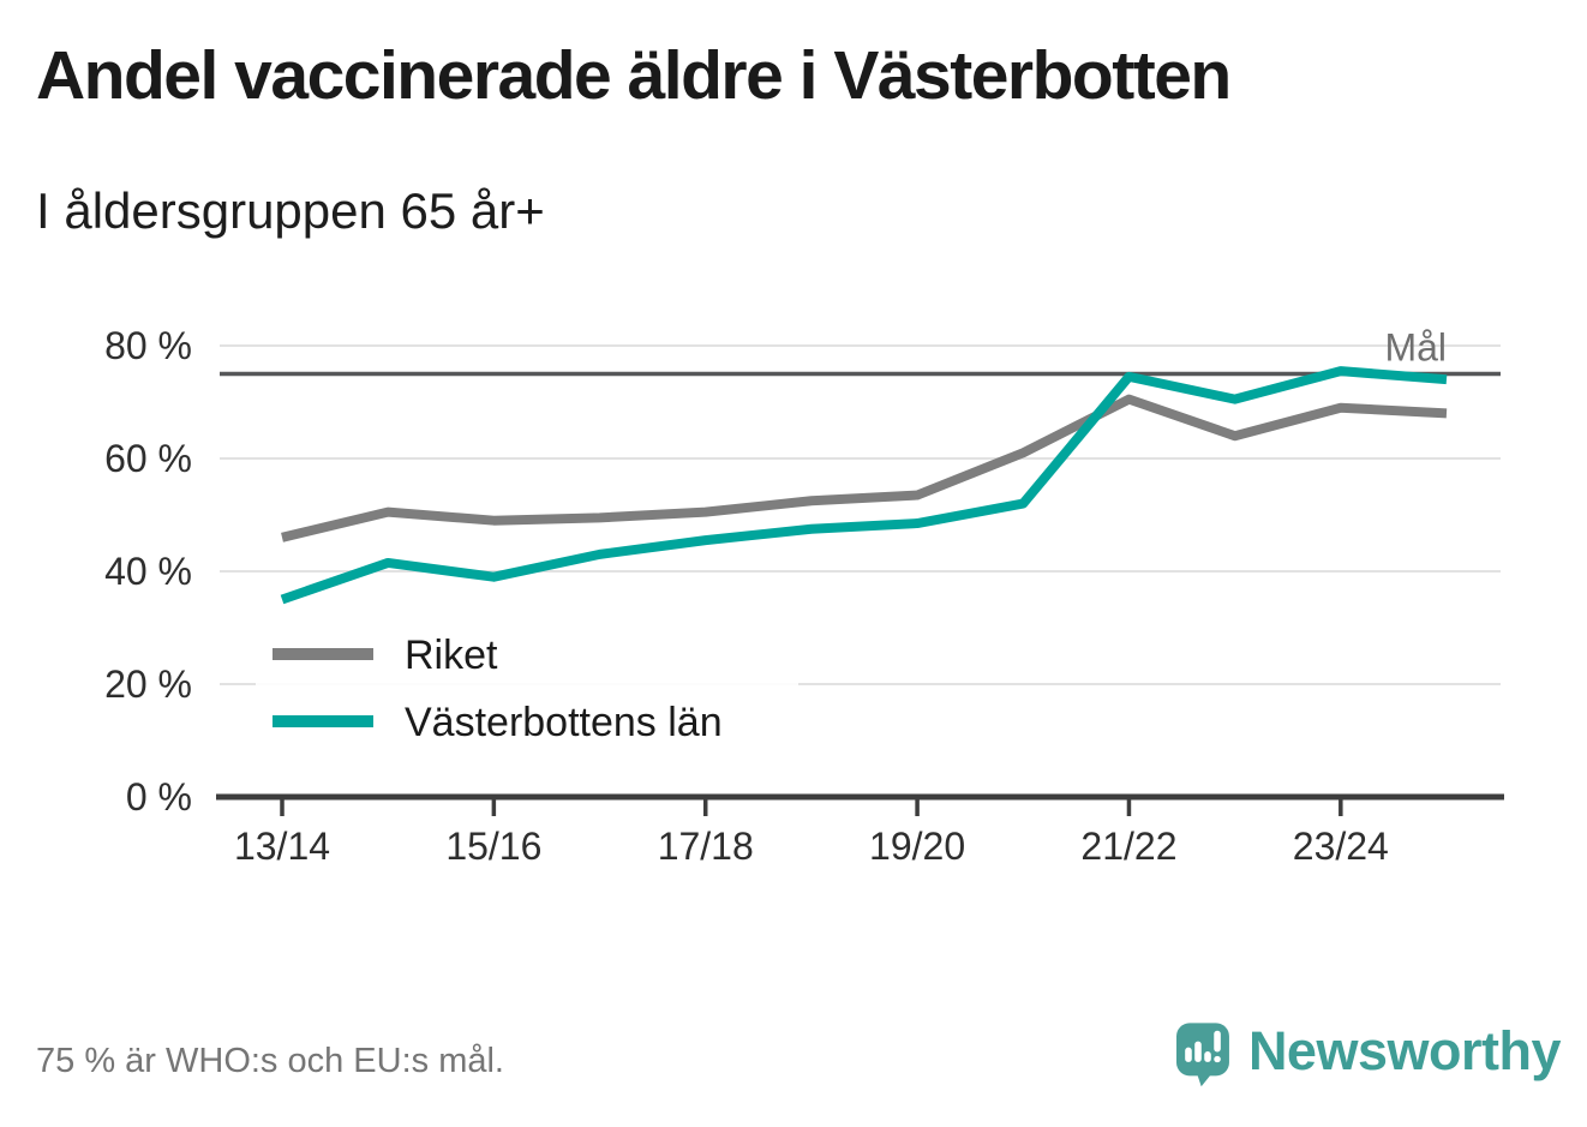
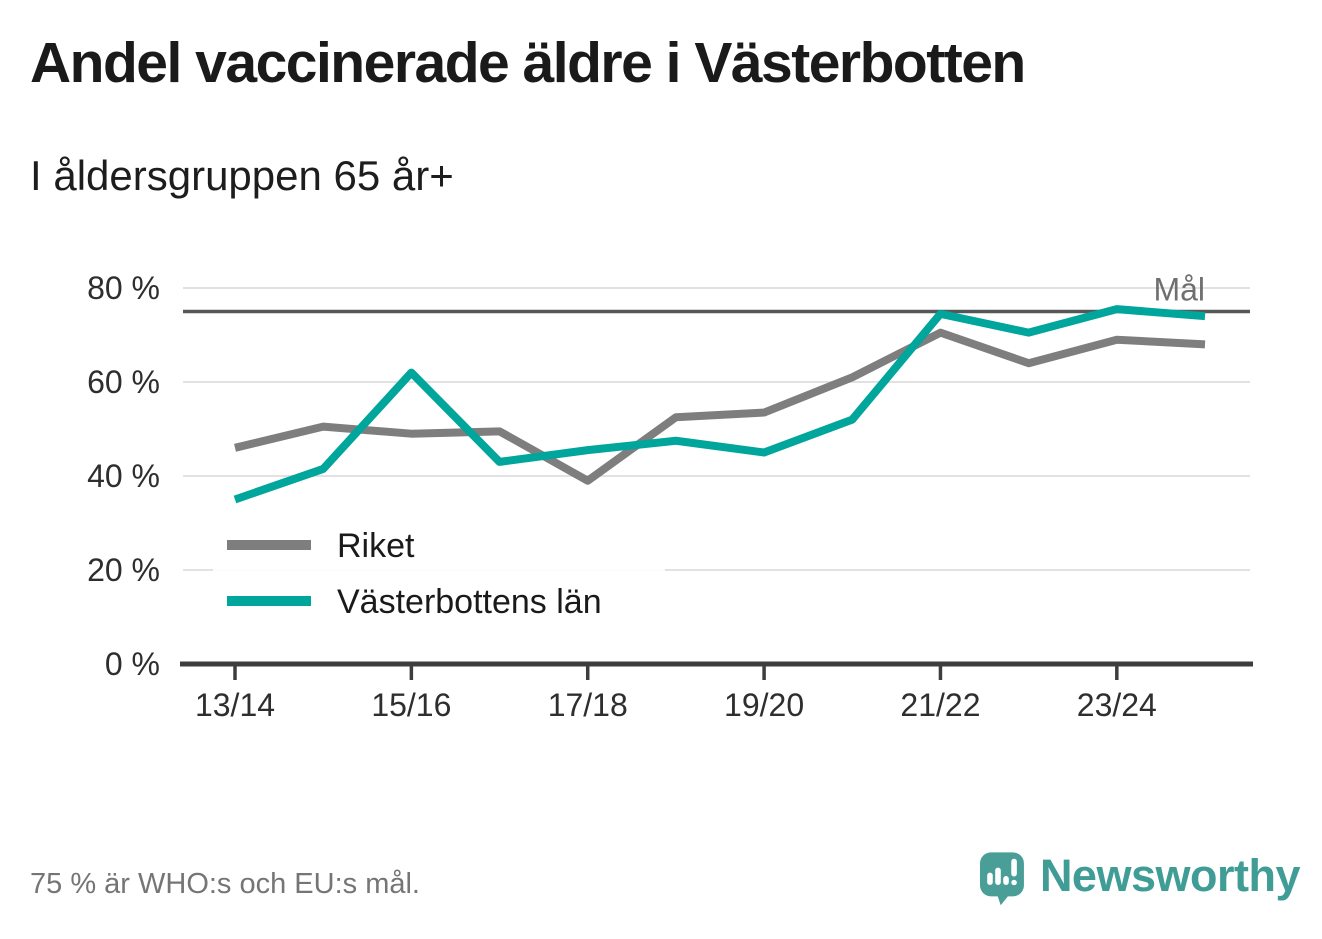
Västerbottens län/15/16: 39% -> 62%
Riket/17/18: 50% -> 39%
Västerbottens län/19/20: 48% -> 45%
